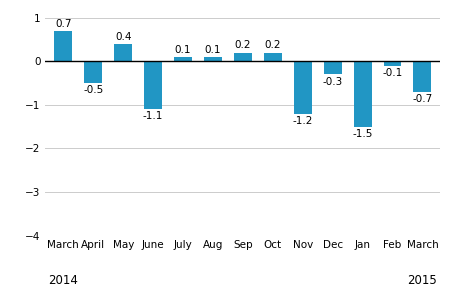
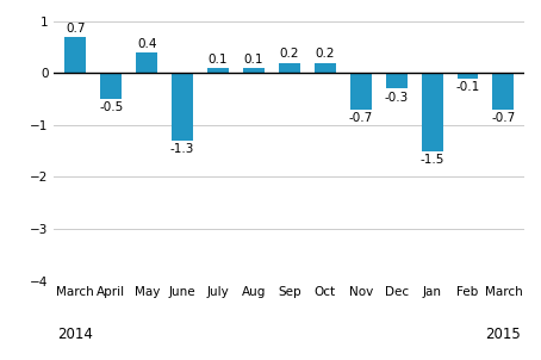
June: -1.1 -> -1.3
Nov: -1.2 -> -0.7
